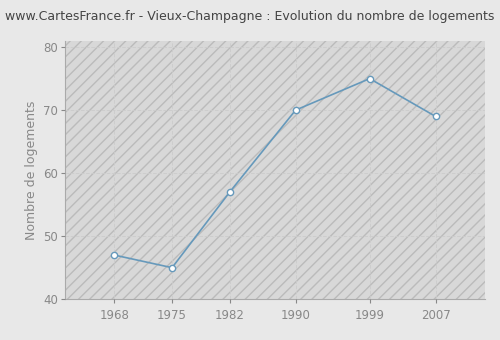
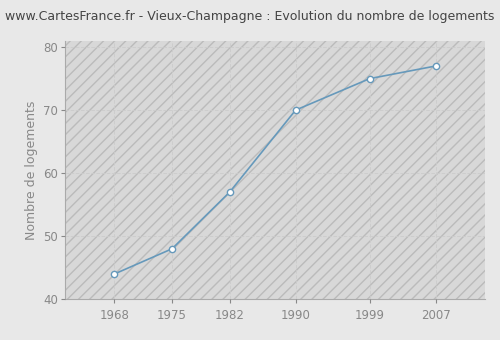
1968: 47 -> 44
1975: 45 -> 48
2007: 69 -> 77
